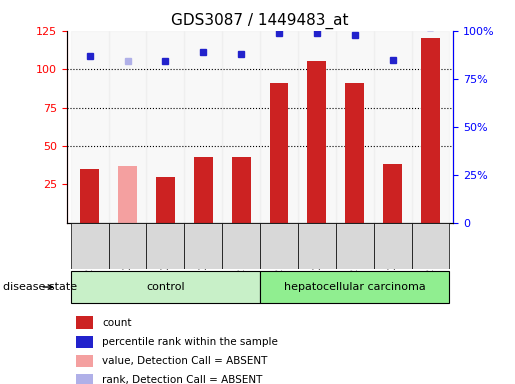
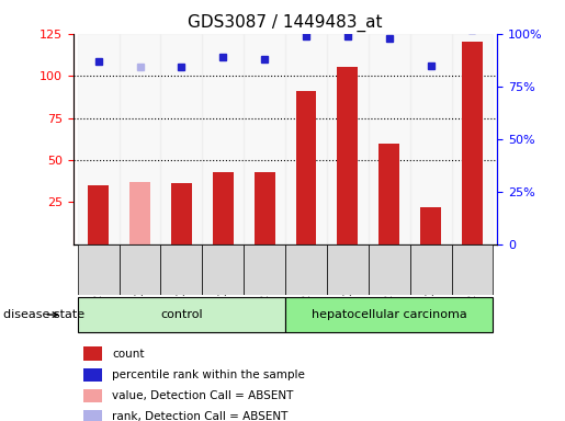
GSM228788: 30 -> 36
GSM228783: 91 -> 60
GSM228784: 38 -> 22
